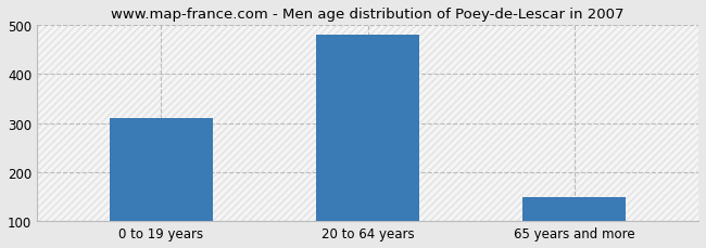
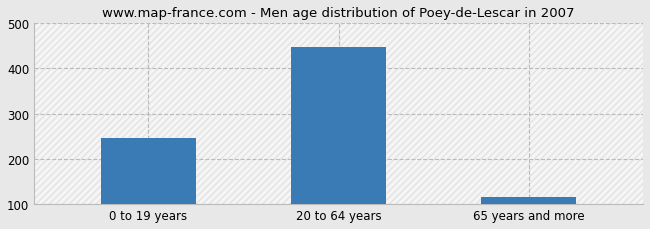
0 to 19 years: 310 -> 247
20 to 64 years: 480 -> 447
65 years and more: 150 -> 116
